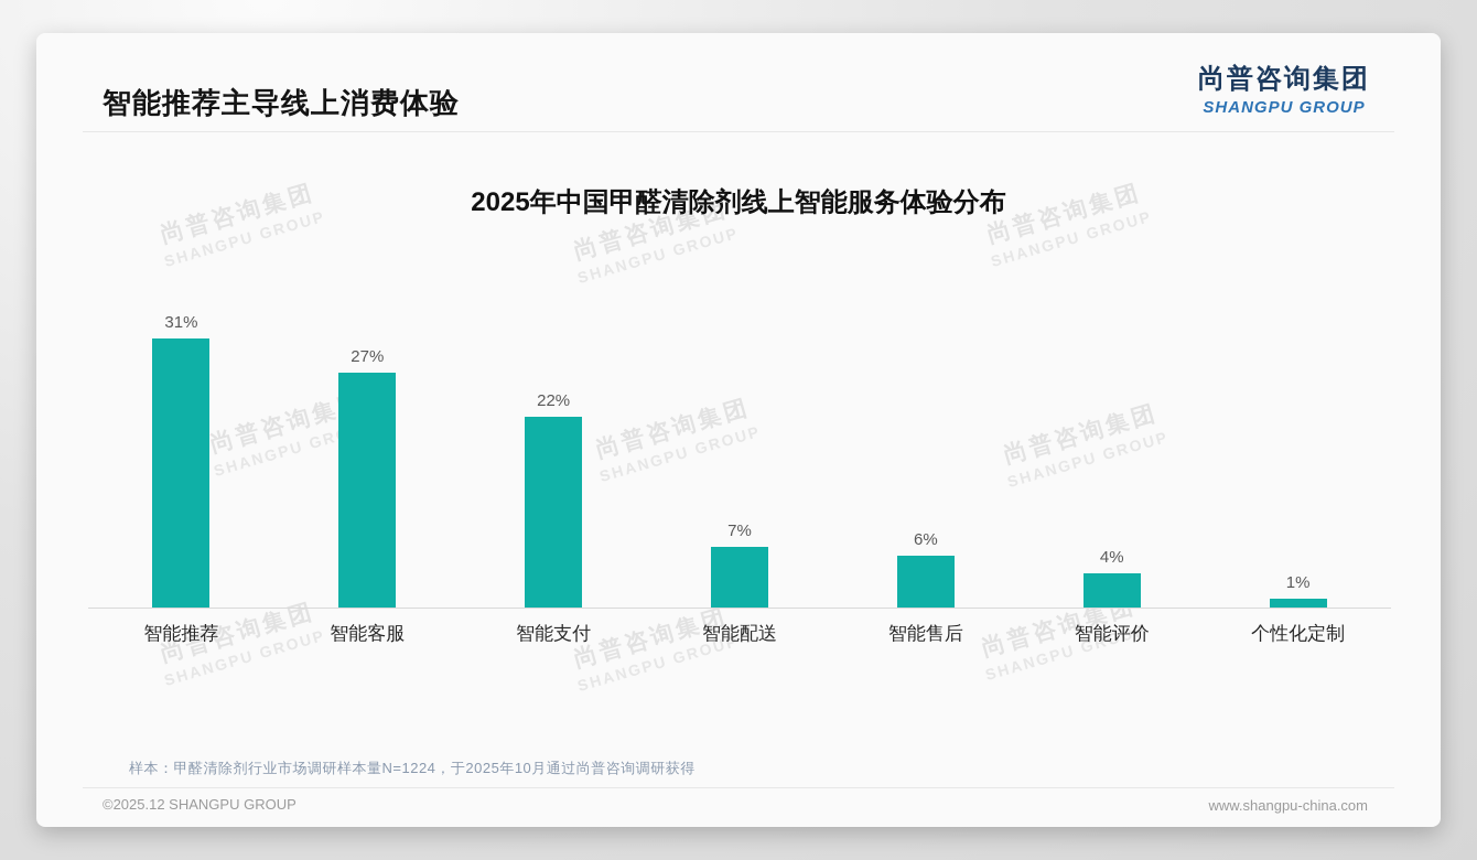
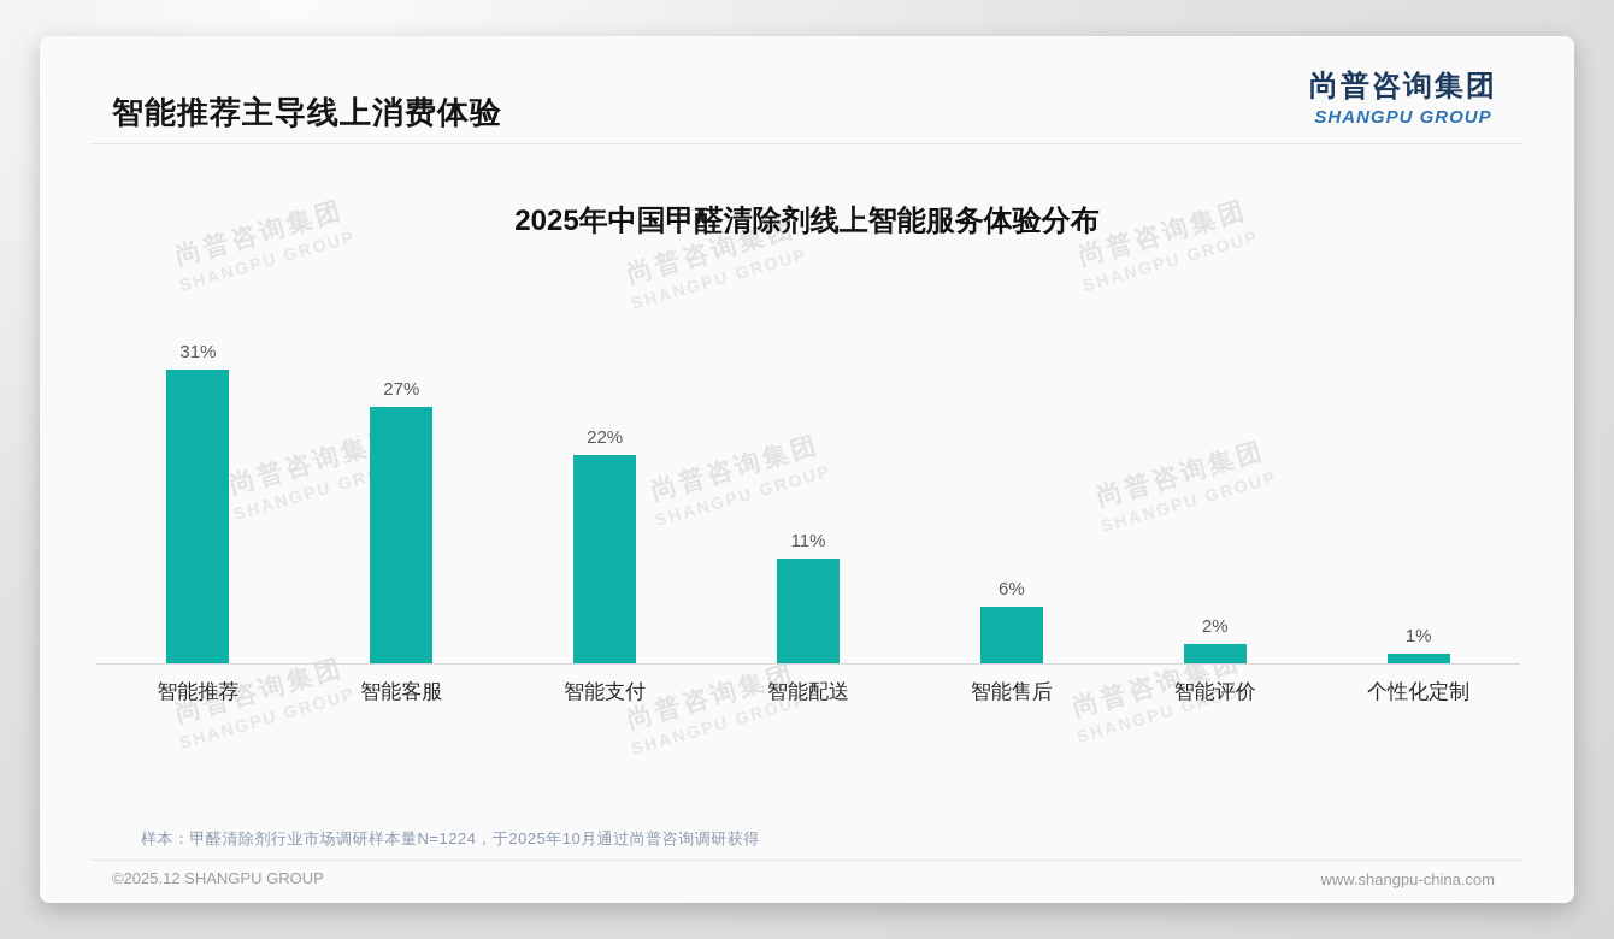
智能配送: 7% -> 11%
智能评价: 4% -> 2%
